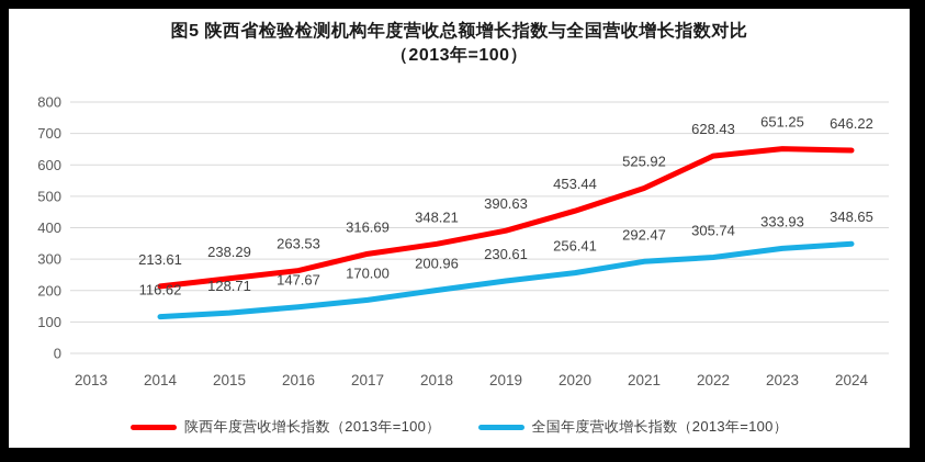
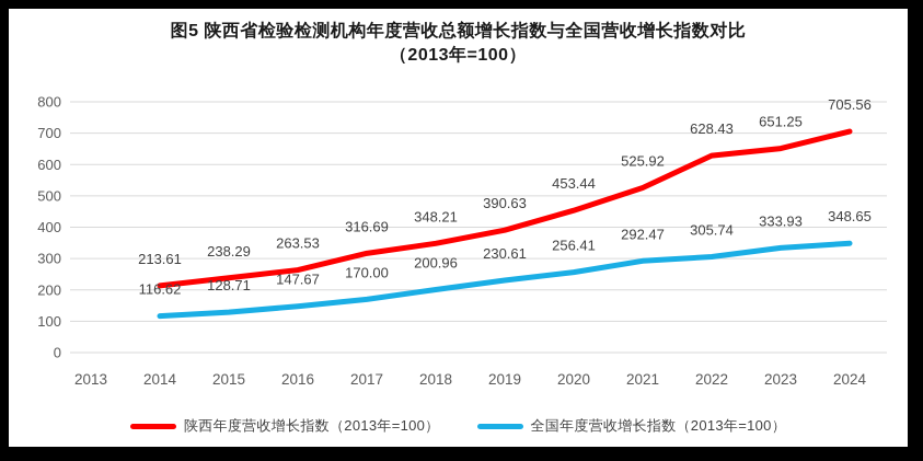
陕西年度营收增长指数（2013年=100）/2024: 646.22 -> 705.56
